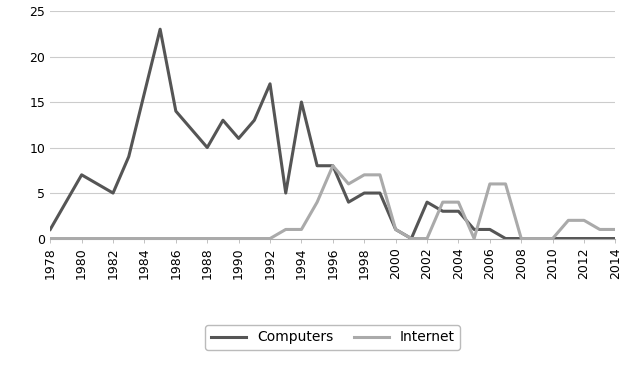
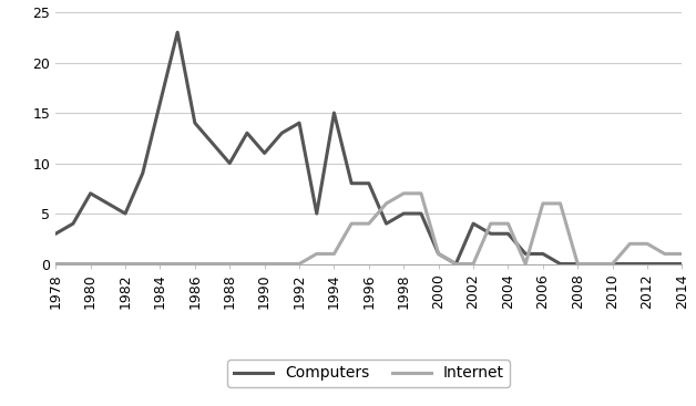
Computers/1978: 1 -> 3
Computers/1992: 17 -> 14
Internet/1996: 8 -> 4
